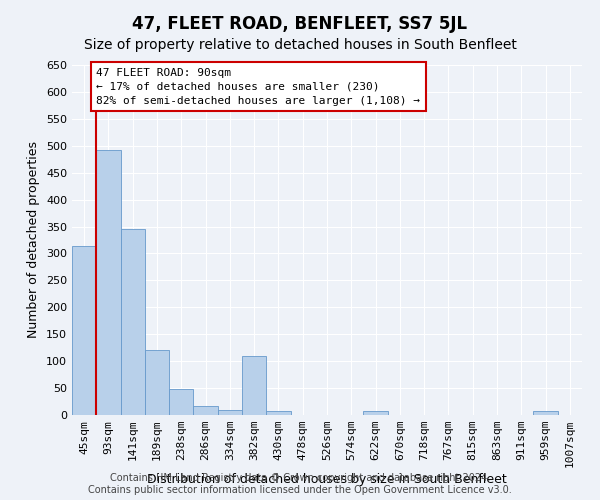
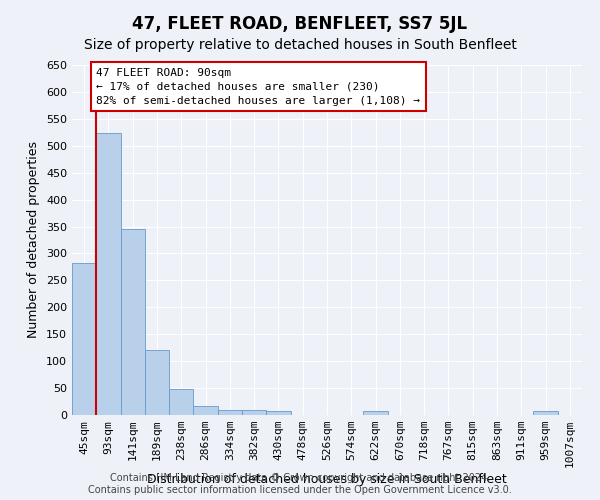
45sqm: 314 -> 283
93sqm: 492 -> 523
382sqm: 110 -> 10
